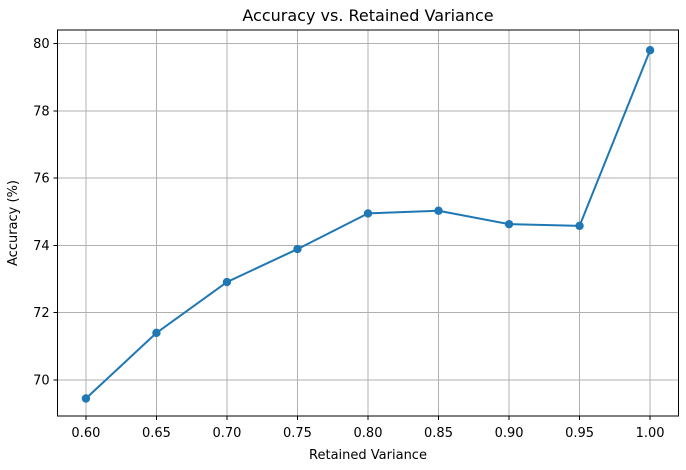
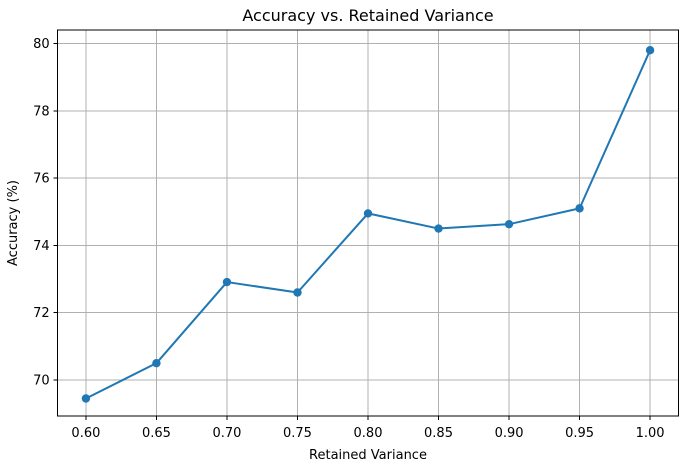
0.65: 71,4 -> 70,5
0.75: 73,9 -> 72,6
0.85: 75,0 -> 74,5
0.95: 74,6 -> 75,1
